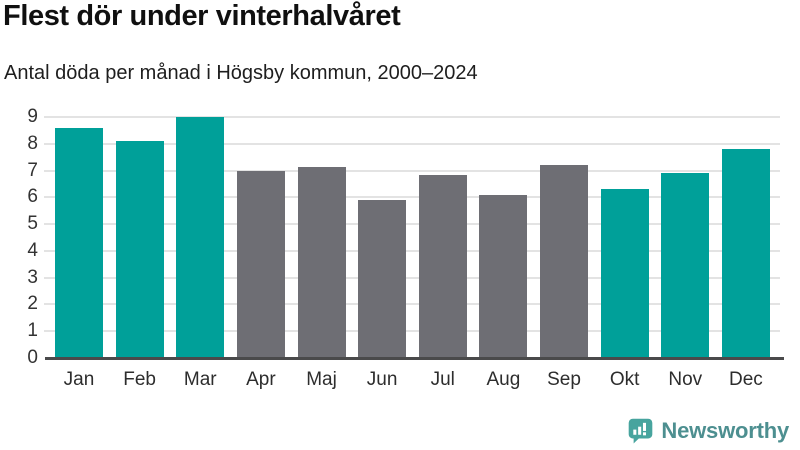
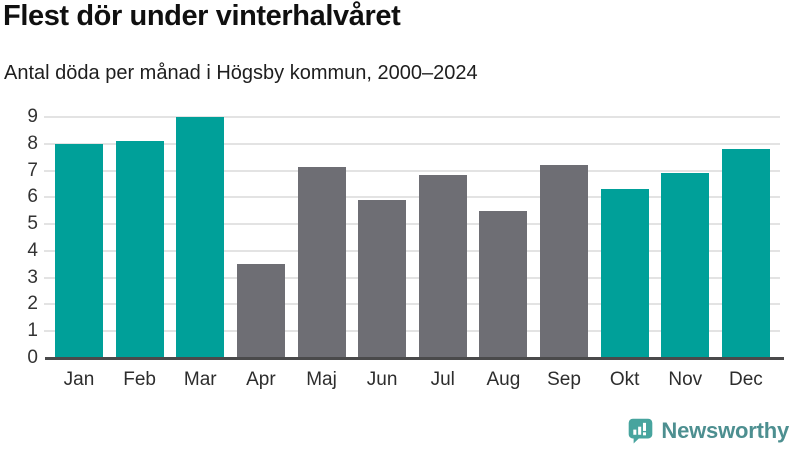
Jan: 8.6 -> 8.0
Apr: 7.0 -> 3.5
Aug: 6.1 -> 5.5
